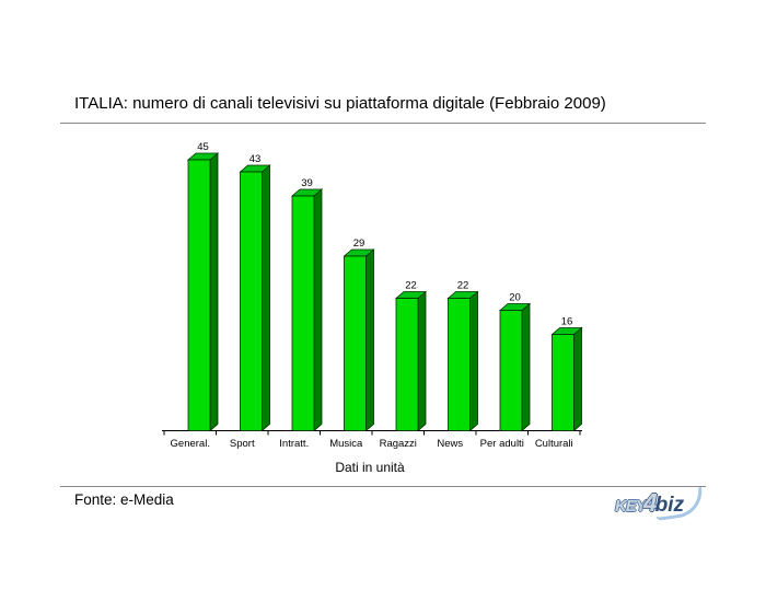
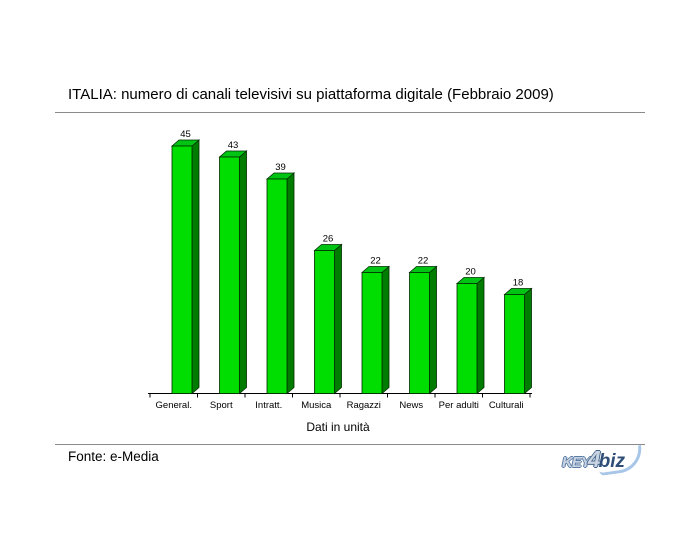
Musica: 29 -> 26
Culturali: 16 -> 18
